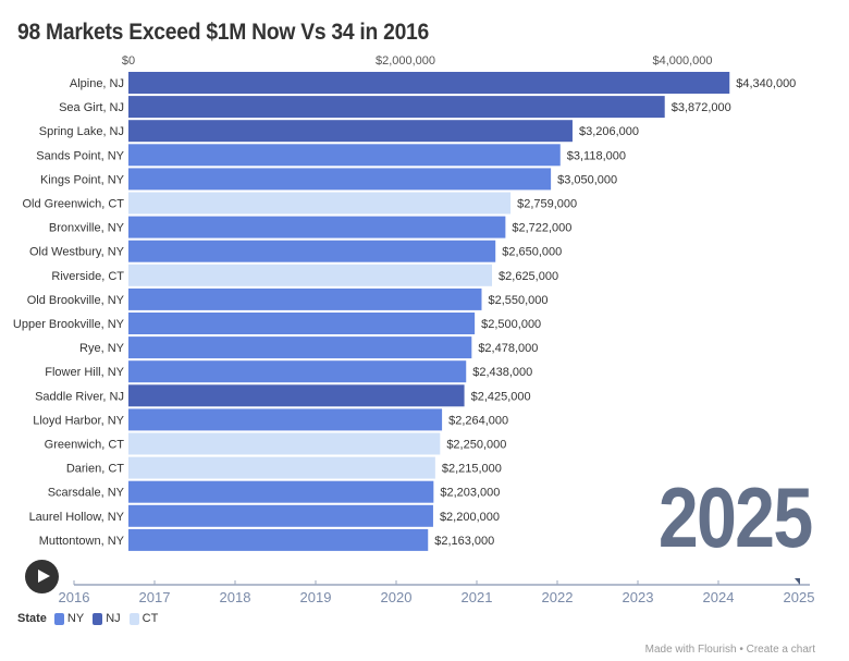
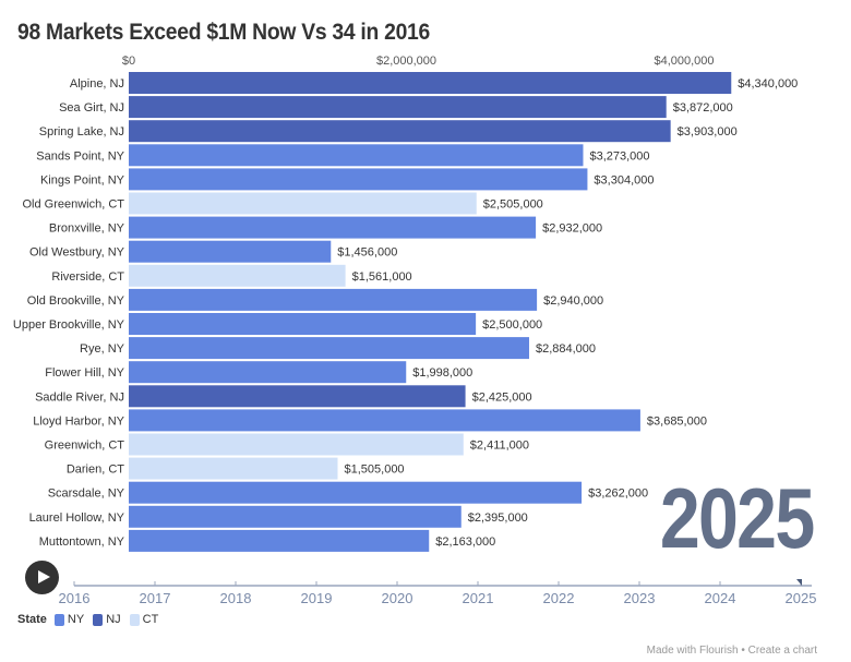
Spring Lake, NJ: $3,206,000 -> $3,903,000
Sands Point, NY: $3,118,000 -> $3,273,000
Kings Point, NY: $3,050,000 -> $3,304,000
Old Greenwich, CT: $2,759,000 -> $2,505,000
Bronxville, NY: $2,722,000 -> $2,932,000
Old Westbury, NY: $2,650,000 -> $1,456,000
Riverside, CT: $2,625,000 -> $1,561,000
Old Brookville, NY: $2,550,000 -> $2,940,000
Rye, NY: $2,478,000 -> $2,884,000
Flower Hill, NY: $2,438,000 -> $1,998,000
Lloyd Harbor, NY: $2,264,000 -> $3,685,000
Greenwich, CT: $2,250,000 -> $2,411,000
Darien, CT: $2,215,000 -> $1,505,000
Scarsdale, NY: $2,203,000 -> $3,262,000
Laurel Hollow, NY: $2,200,000 -> $2,395,000
